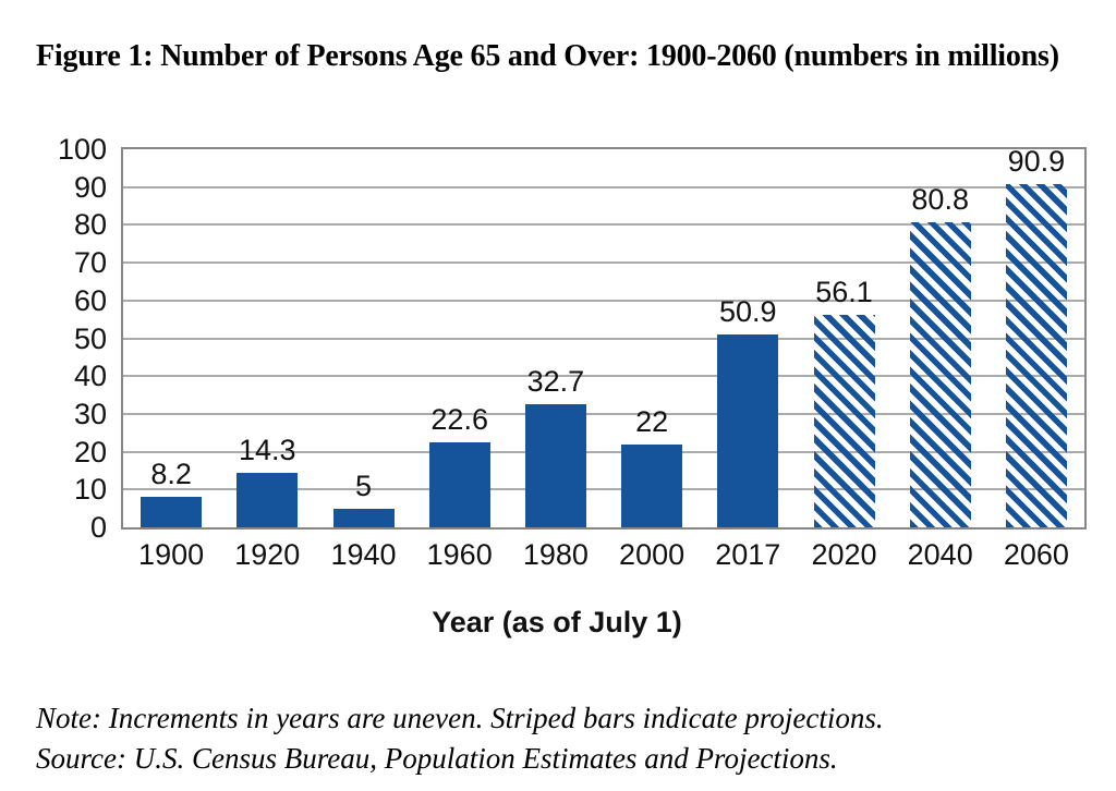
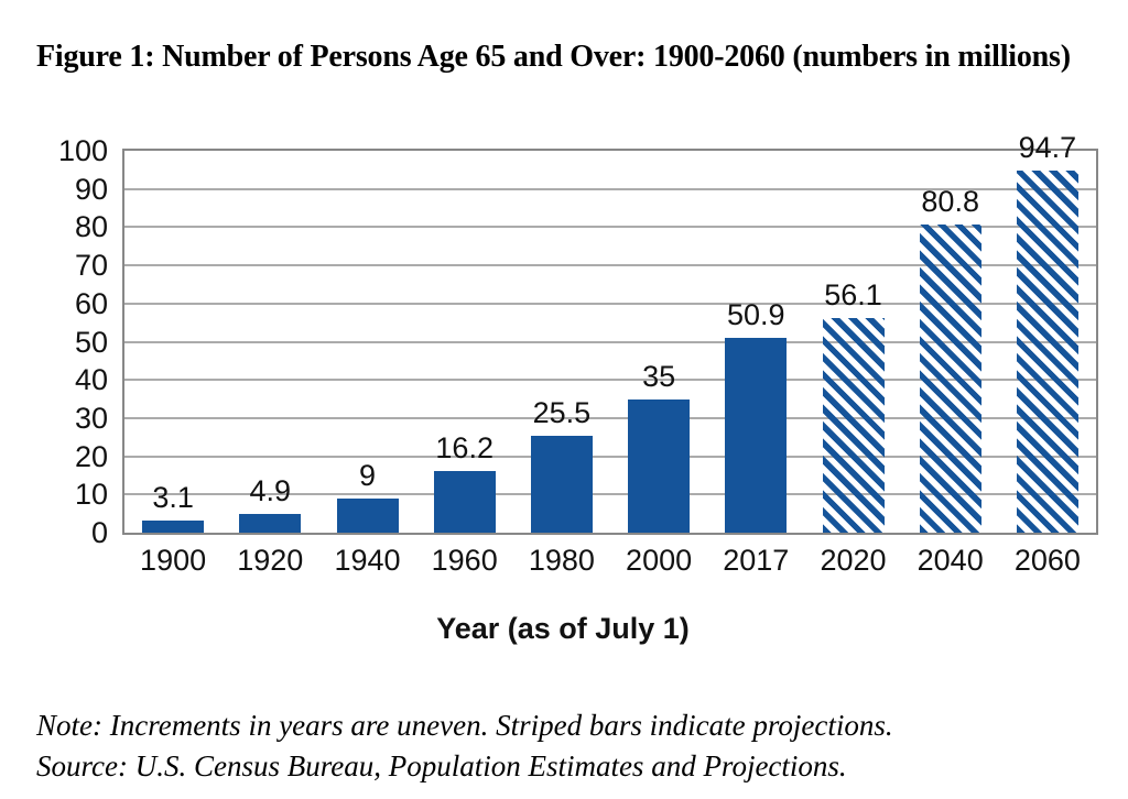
1900: 8.2 -> 3.1
1920: 14.3 -> 4.9
1940: 5 -> 9
1960: 22.6 -> 16.2
1980: 32.7 -> 25.5
2000: 22 -> 35
2060: 90.9 -> 94.7
